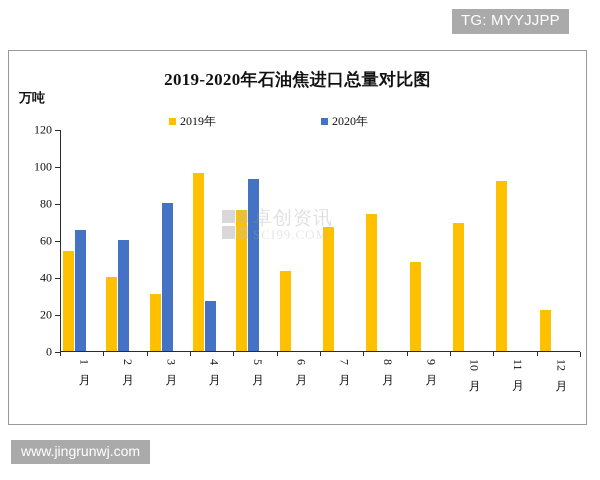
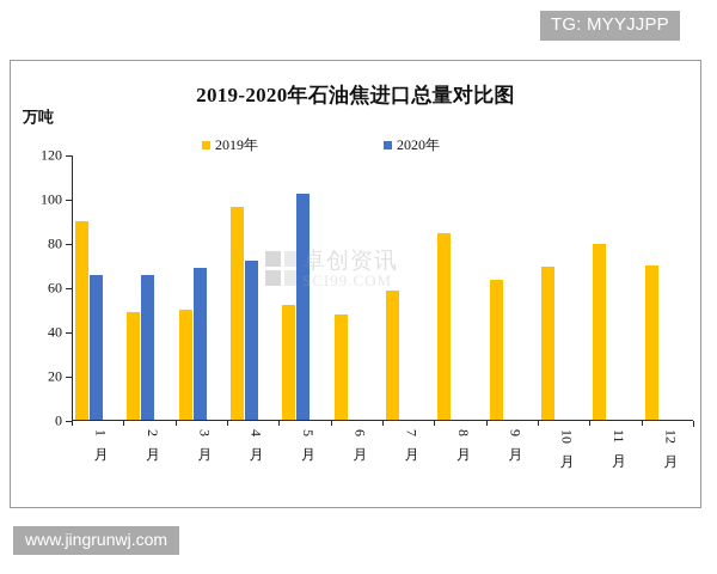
2019年/1月: 54 -> 90
2019年/2月: 40 -> 48
2020年/2月: 60 -> 66
2019年/3月: 31 -> 50
2020年/3月: 80 -> 68
2020年/4月: 27 -> 72
2019年/5月: 76 -> 52
2020年/5月: 93 -> 102
2019年/6月: 43 -> 48
2019年/7月: 67 -> 58
2019年/8月: 74 -> 84
2019年/9月: 48 -> 63
2019年/11月: 92 -> 80
2019年/12月: 22 -> 70
